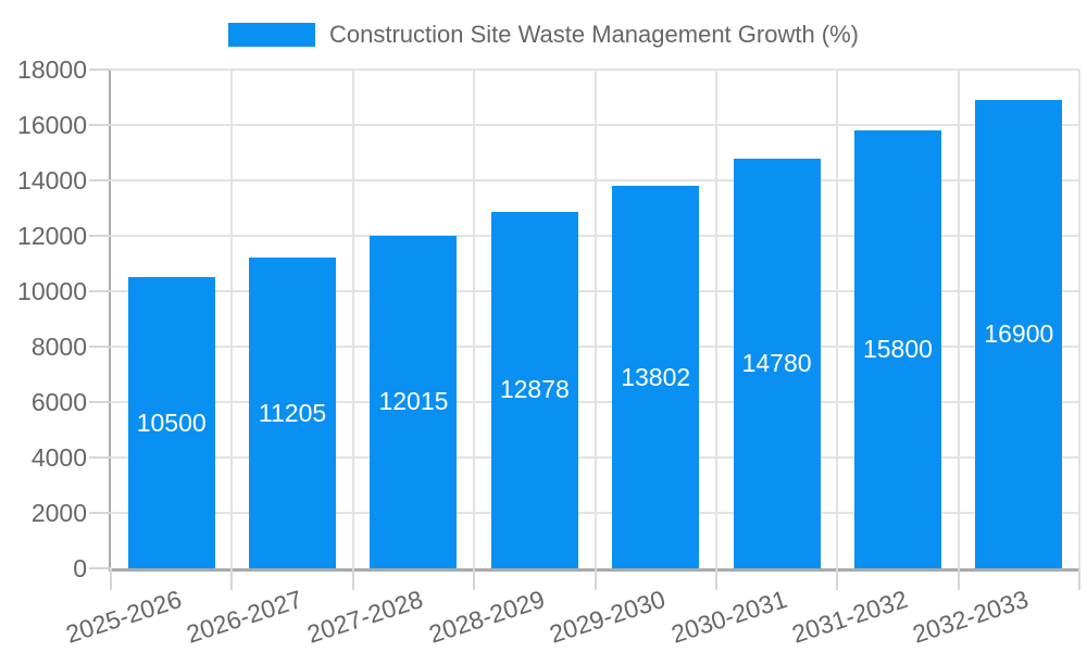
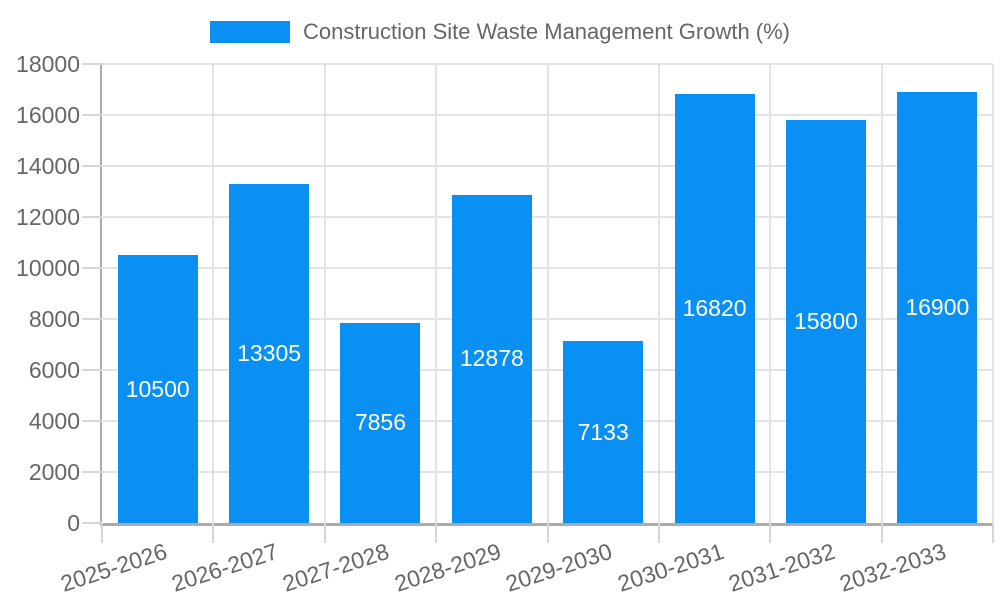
2026-2027: 11205 -> 13305
2027-2028: 12015 -> 7856
2029-2030: 13802 -> 7133
2030-2031: 14780 -> 16820
